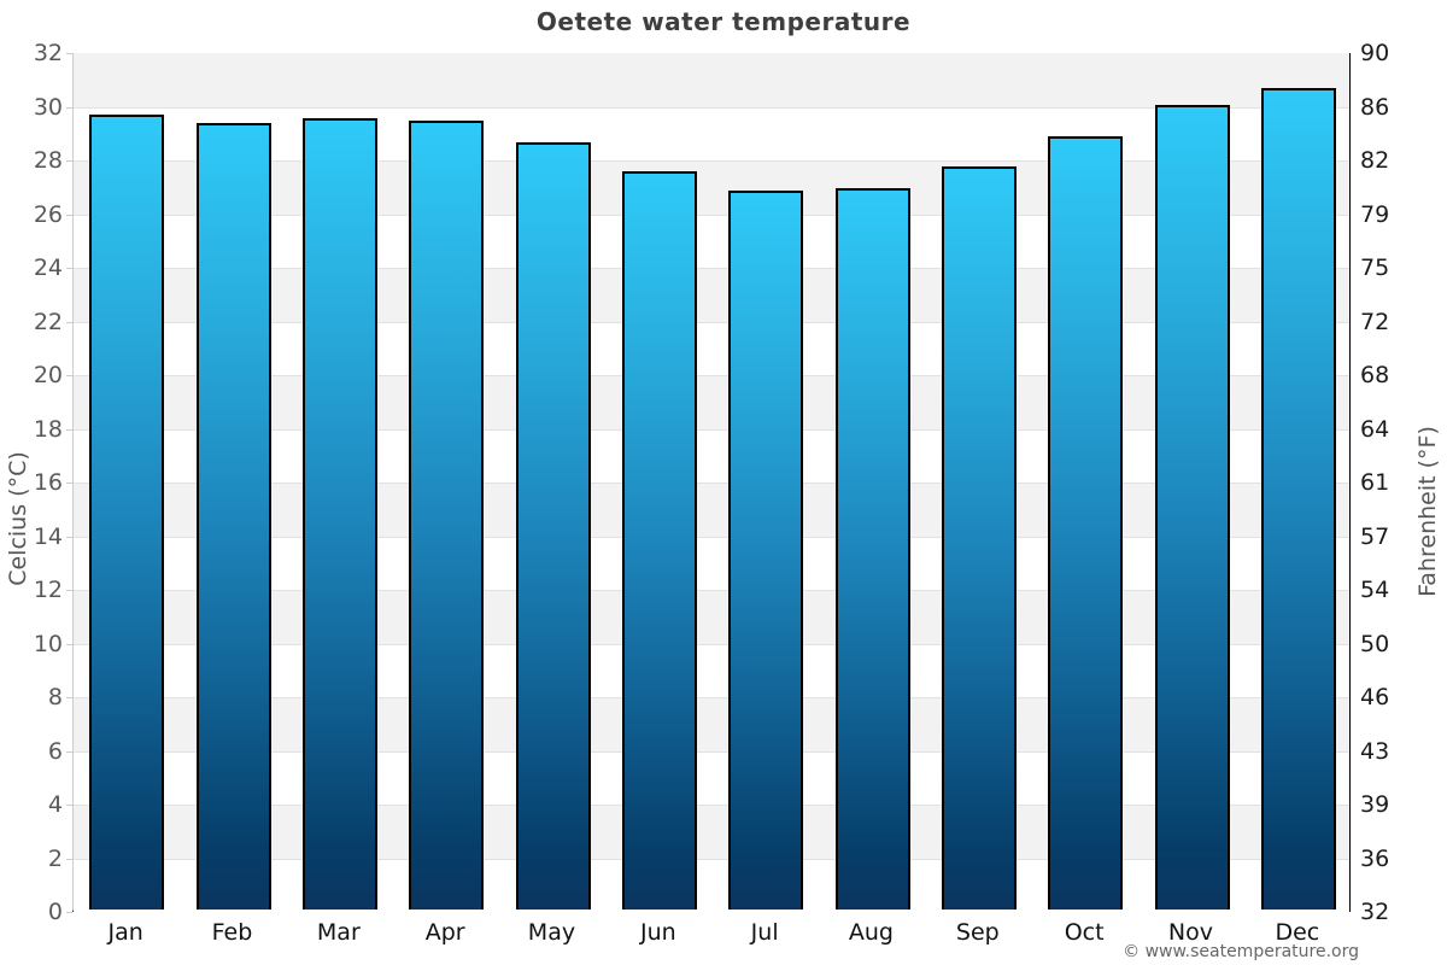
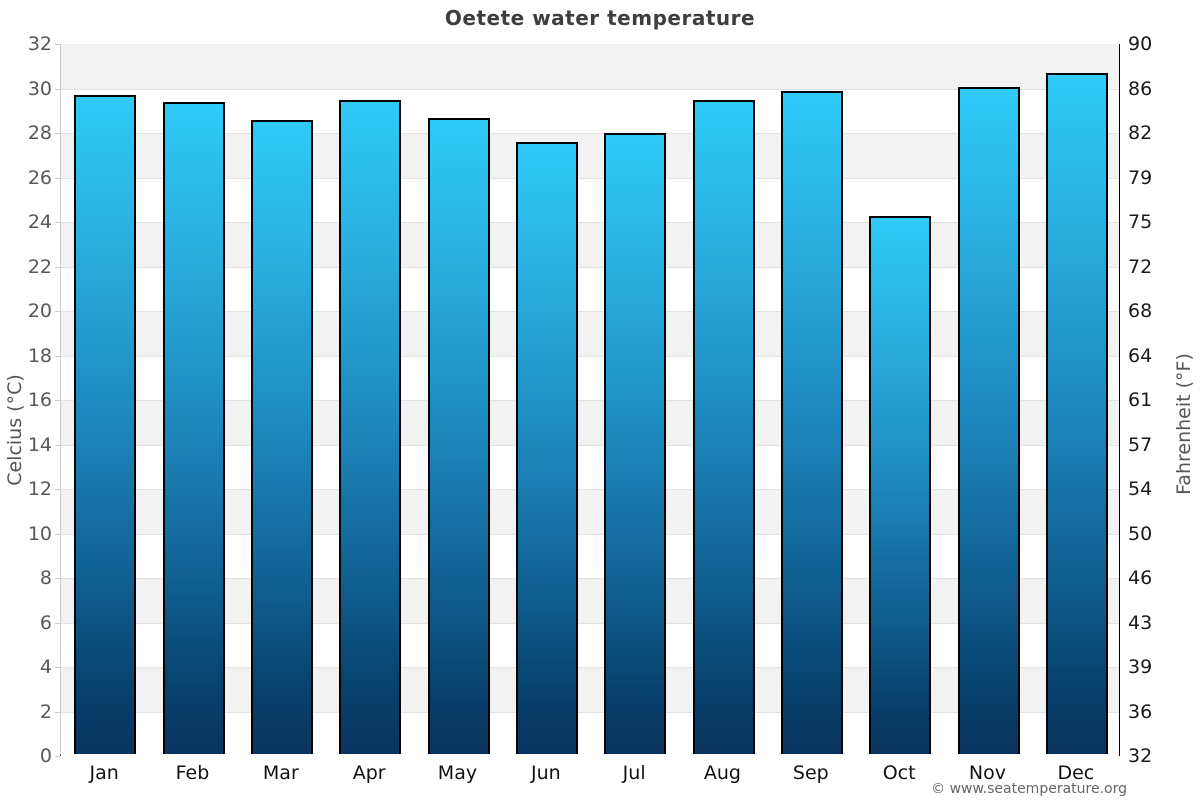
Mar: 29.5 -> 28.5
Jul: 26.8 -> 27.9
Aug: 26.9 -> 29.4
Sep: 27.7 -> 29.8
Oct: 28.8 -> 24.2
